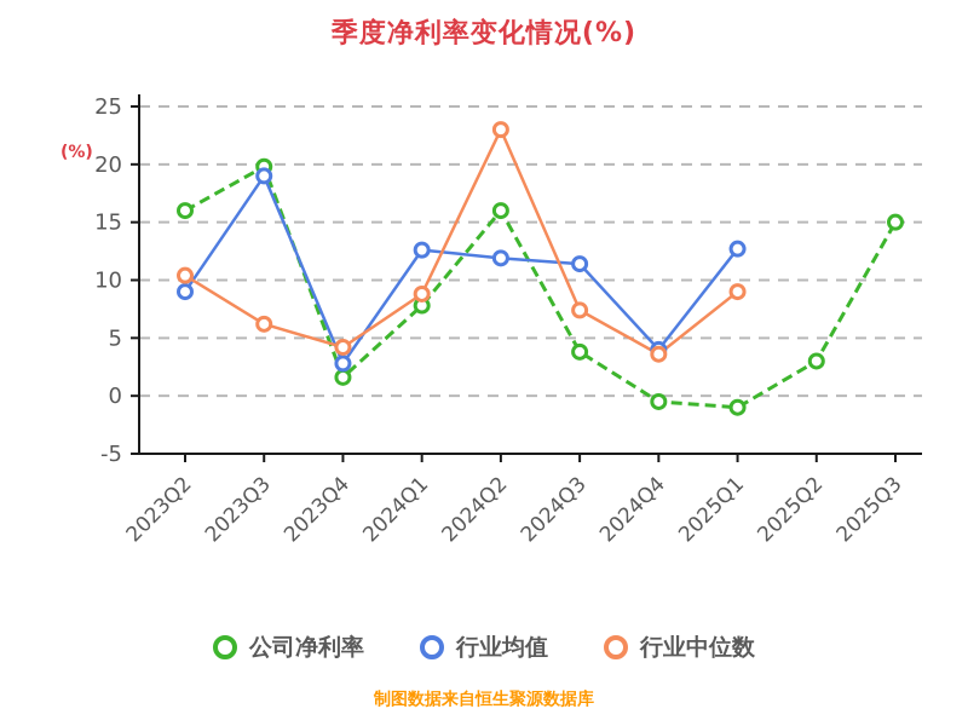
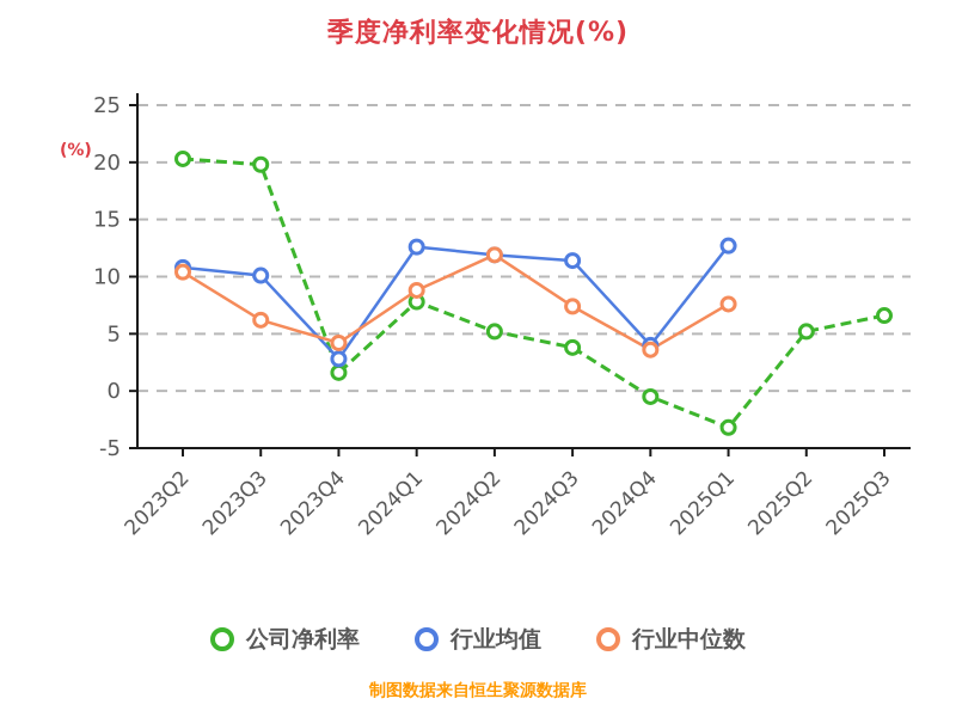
公司净利率/2023Q2: 16 -> 20
行业均值/2023Q2: 9 -> 11
行业均值/2023Q3: 19 -> 10
公司净利率/2024Q2: 16 -> 5
行业中位数/2024Q2: 23 -> 12
公司净利率/2025Q1: -1 -> -3
行业中位数/2025Q1: 9 -> 8
公司净利率/2025Q2: 3 -> 5
公司净利率/2025Q3: 15 -> 7
